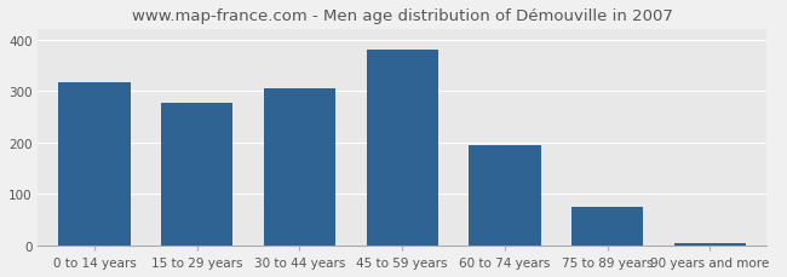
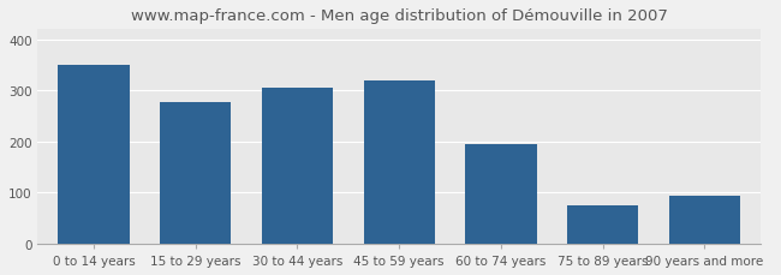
0 to 14 years: 318 -> 350
45 to 59 years: 380 -> 320
90 years and more: 5 -> 95
